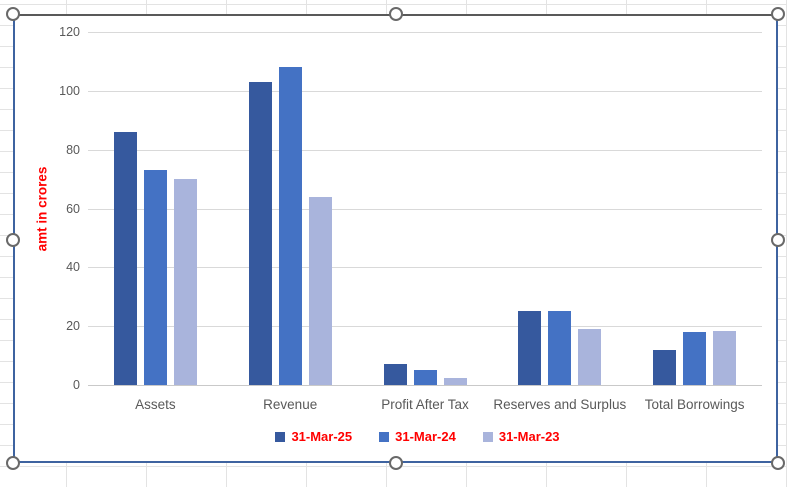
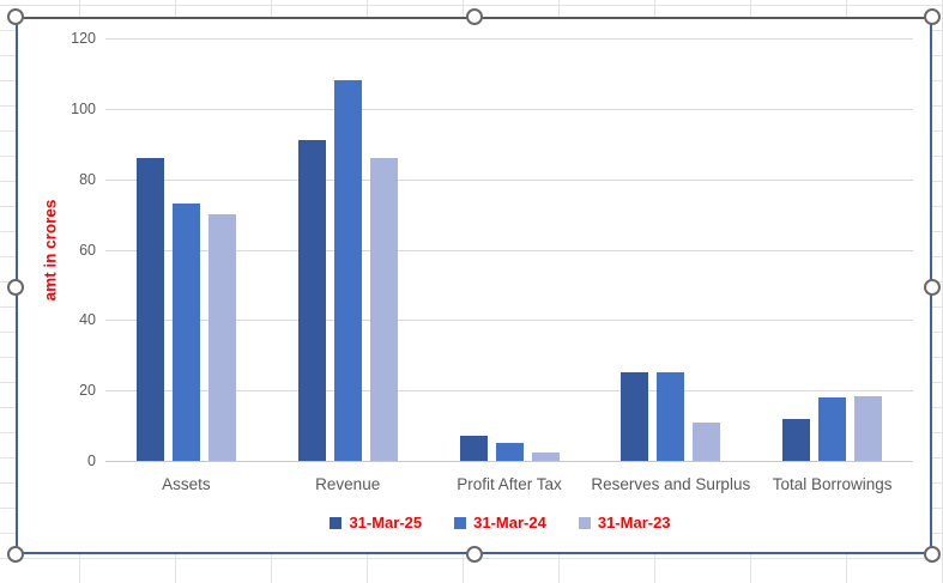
31-Mar-25/Revenue: 103 -> 91
31-Mar-23/Revenue: 64 -> 86
31-Mar-23/Reserves and Surplus: 19 -> 11
